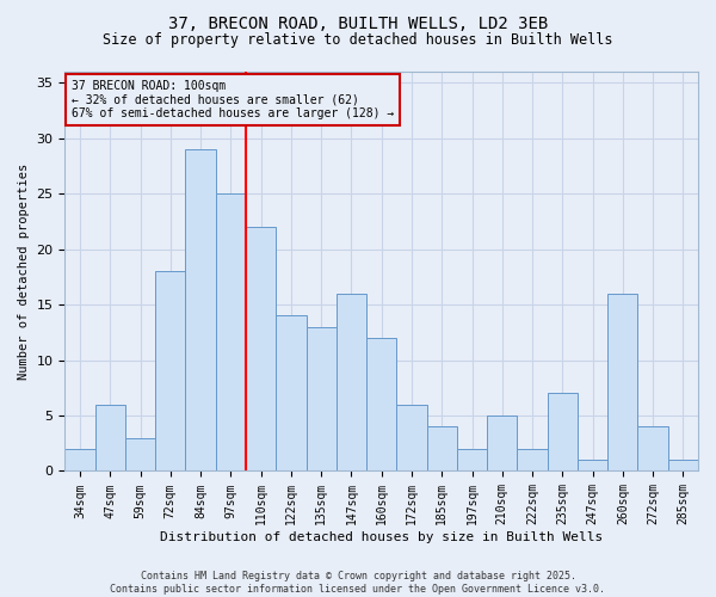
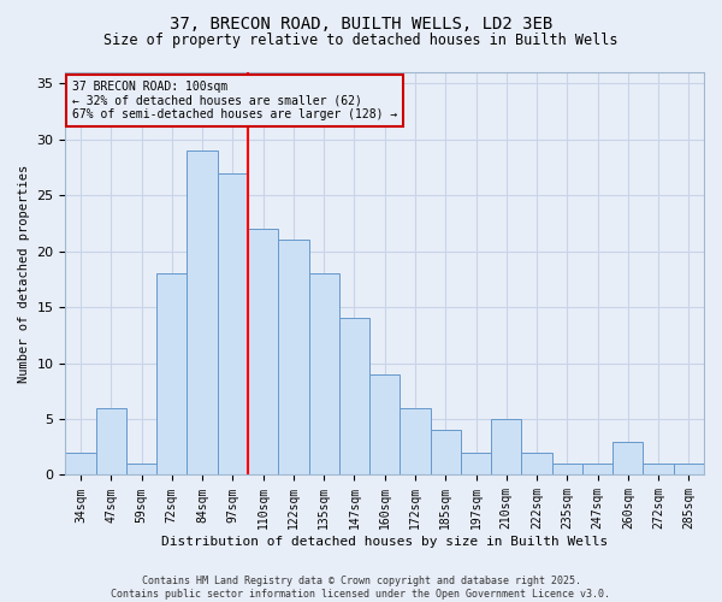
59sqm: 3 -> 1
97sqm: 25 -> 27
122sqm: 14 -> 21
135sqm: 13 -> 18
147sqm: 16 -> 14
160sqm: 12 -> 9
235sqm: 7 -> 1
260sqm: 16 -> 3
272sqm: 4 -> 1
